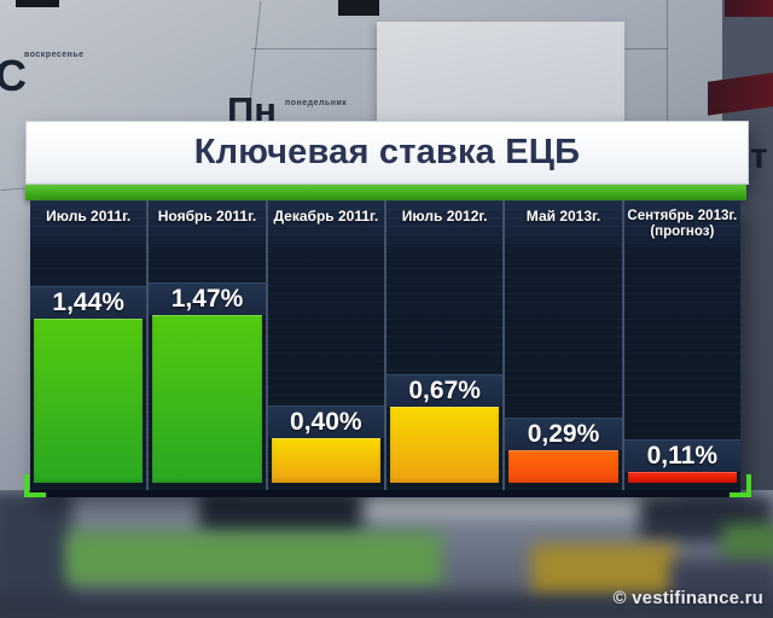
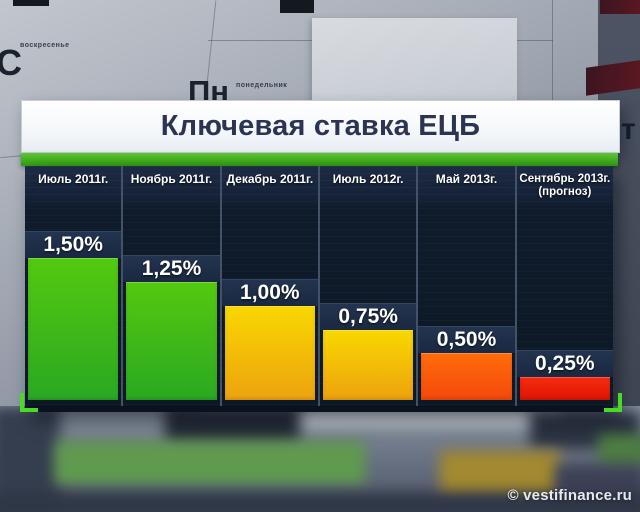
Июль 2011г.: 1,44% -> 1,50%
Ноябрь 2011г.: 1,47% -> 1,25%
Декабрь 2011г.: 0,40% -> 1,00%
Июль 2012г.: 0,67% -> 0,75%
Май 2013г.: 0,29% -> 0,50%
Сентябрь 2013г. (прогноз): 0,11% -> 0,25%
